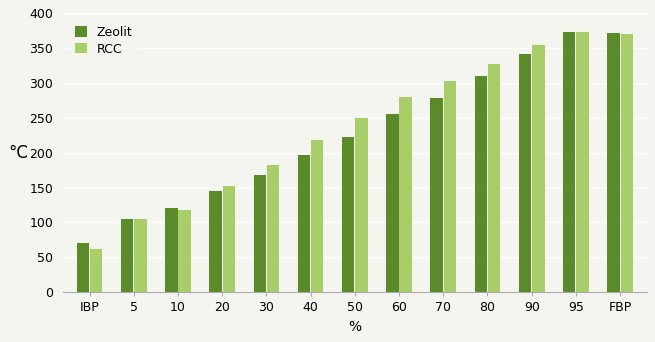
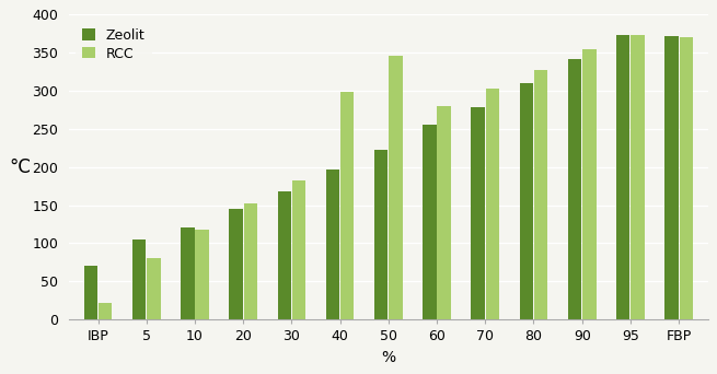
RCC/IBP: 62 -> 22
RCC/5: 105 -> 80
RCC/40: 218 -> 298
RCC/50: 250 -> 346
